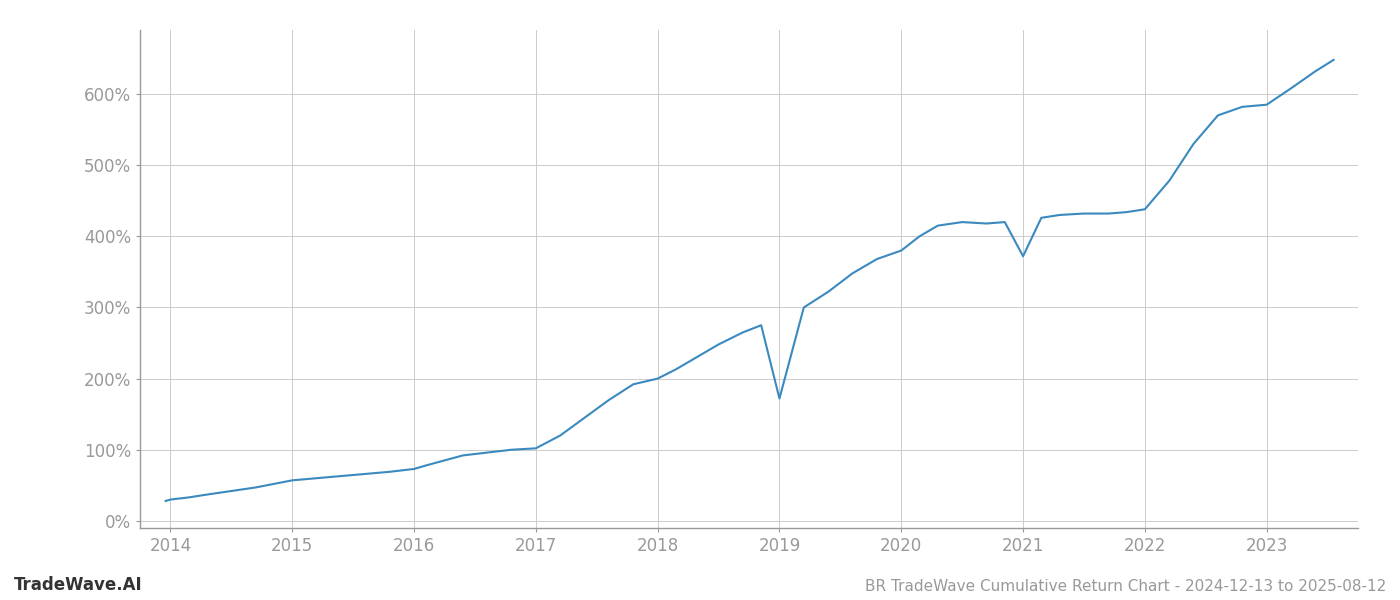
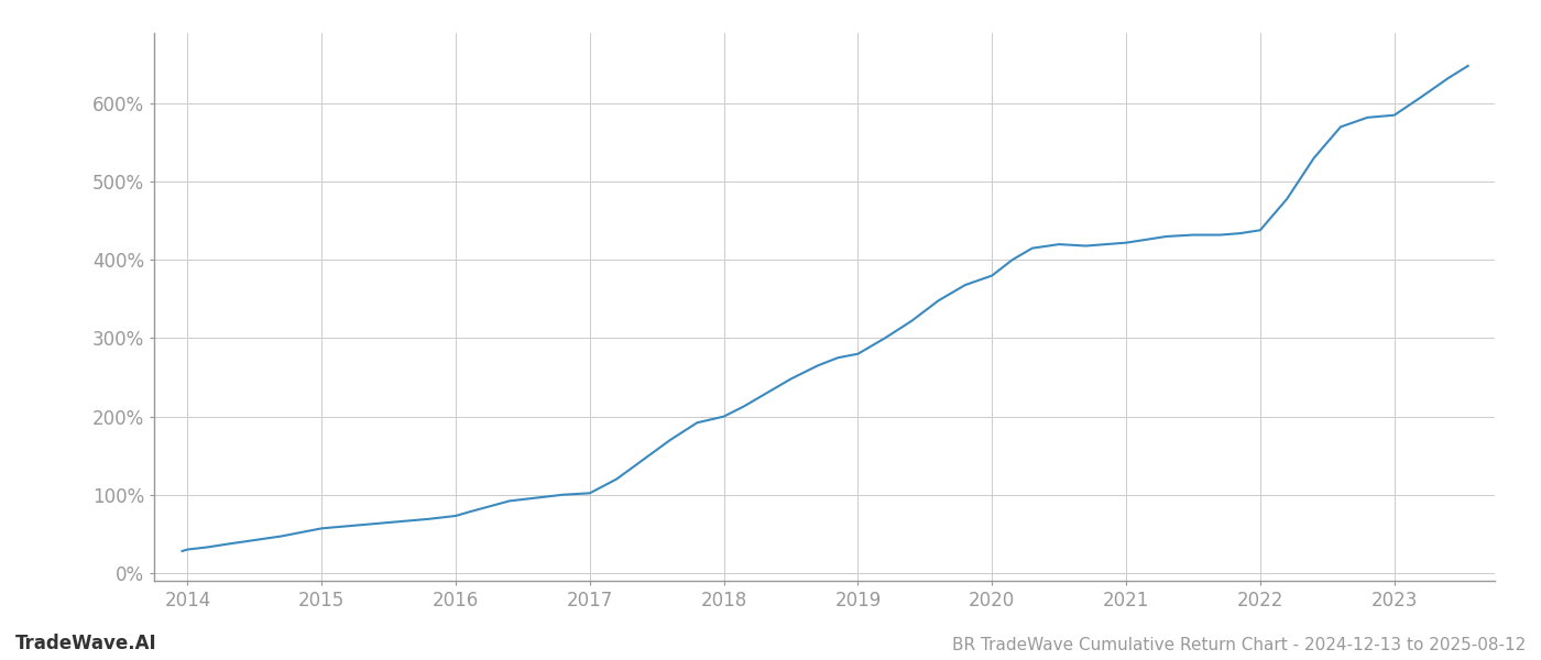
2019: 172% -> 280%
2021: 372% -> 422%
